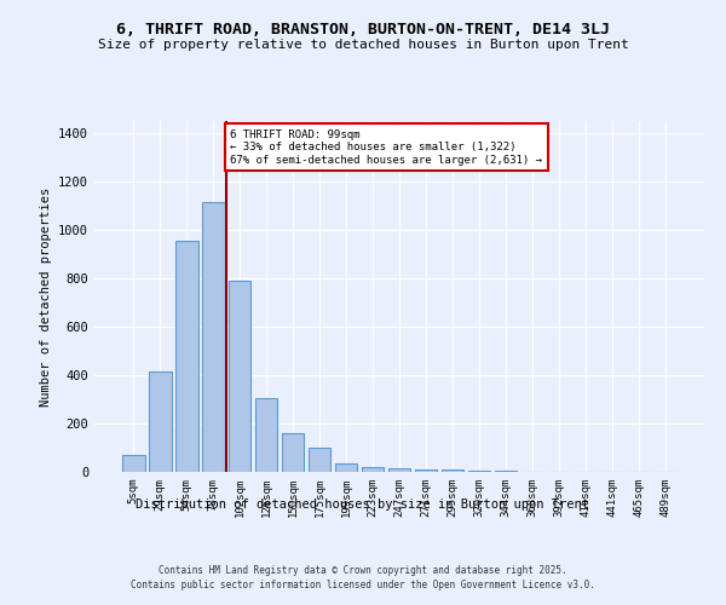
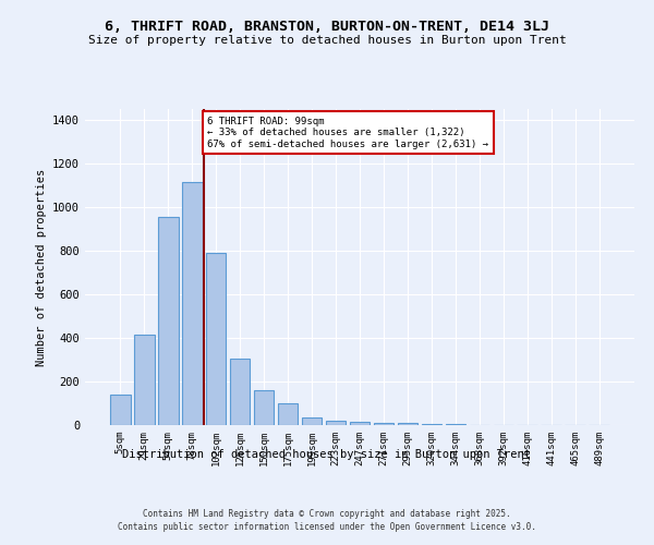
5sqm: 70 -> 140
